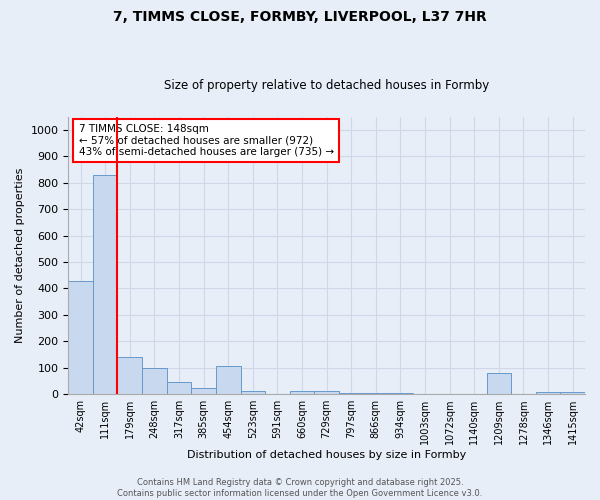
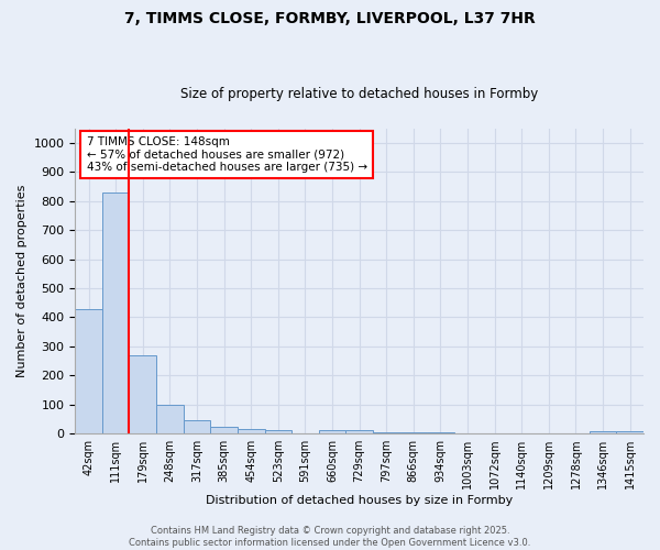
179sqm: 140 -> 270
454sqm: 105 -> 17
1209sqm: 80 -> 1
